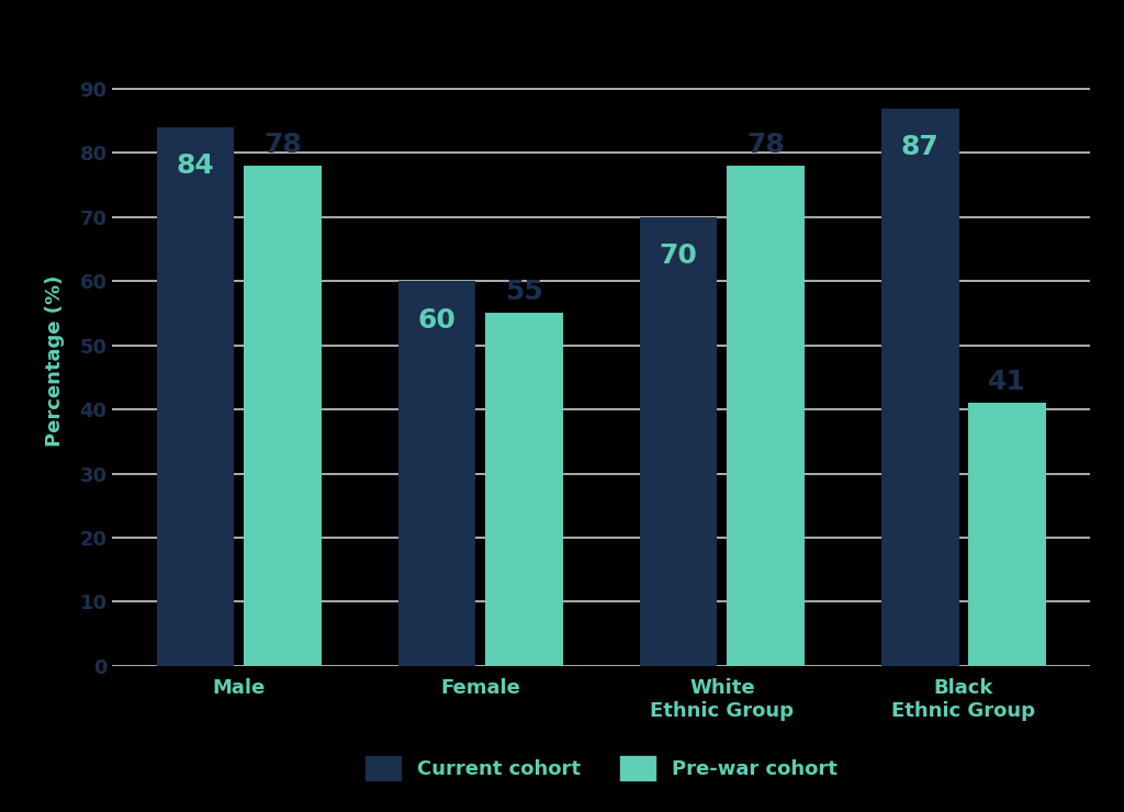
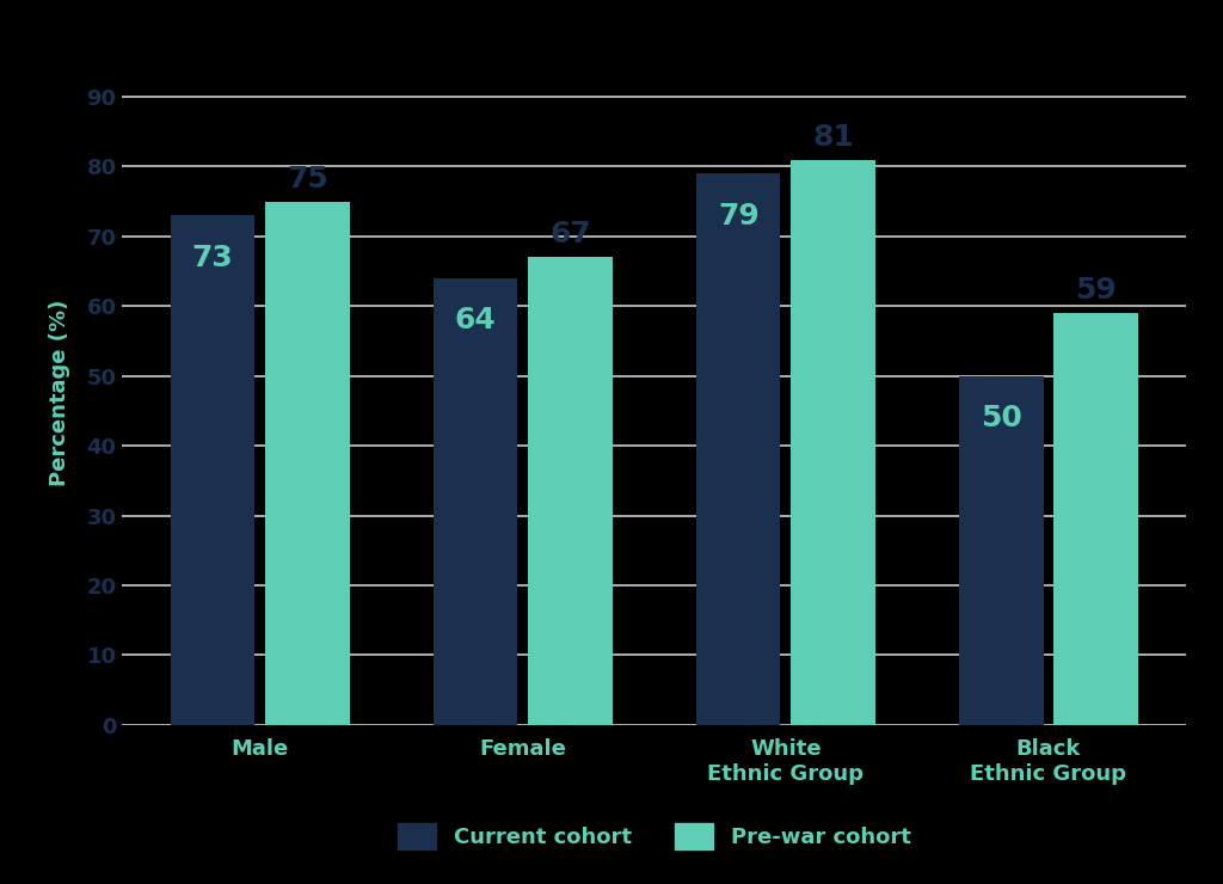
Current cohort/Male: 84 -> 73
Pre-war cohort/Male: 78 -> 75
Current cohort/Female: 60 -> 64
Pre-war cohort/Female: 55 -> 67
Current cohort/White Ethnic Group: 70 -> 79
Pre-war cohort/White Ethnic Group: 78 -> 81
Current cohort/Black Ethnic Group: 87 -> 50
Pre-war cohort/Black Ethnic Group: 41 -> 59
